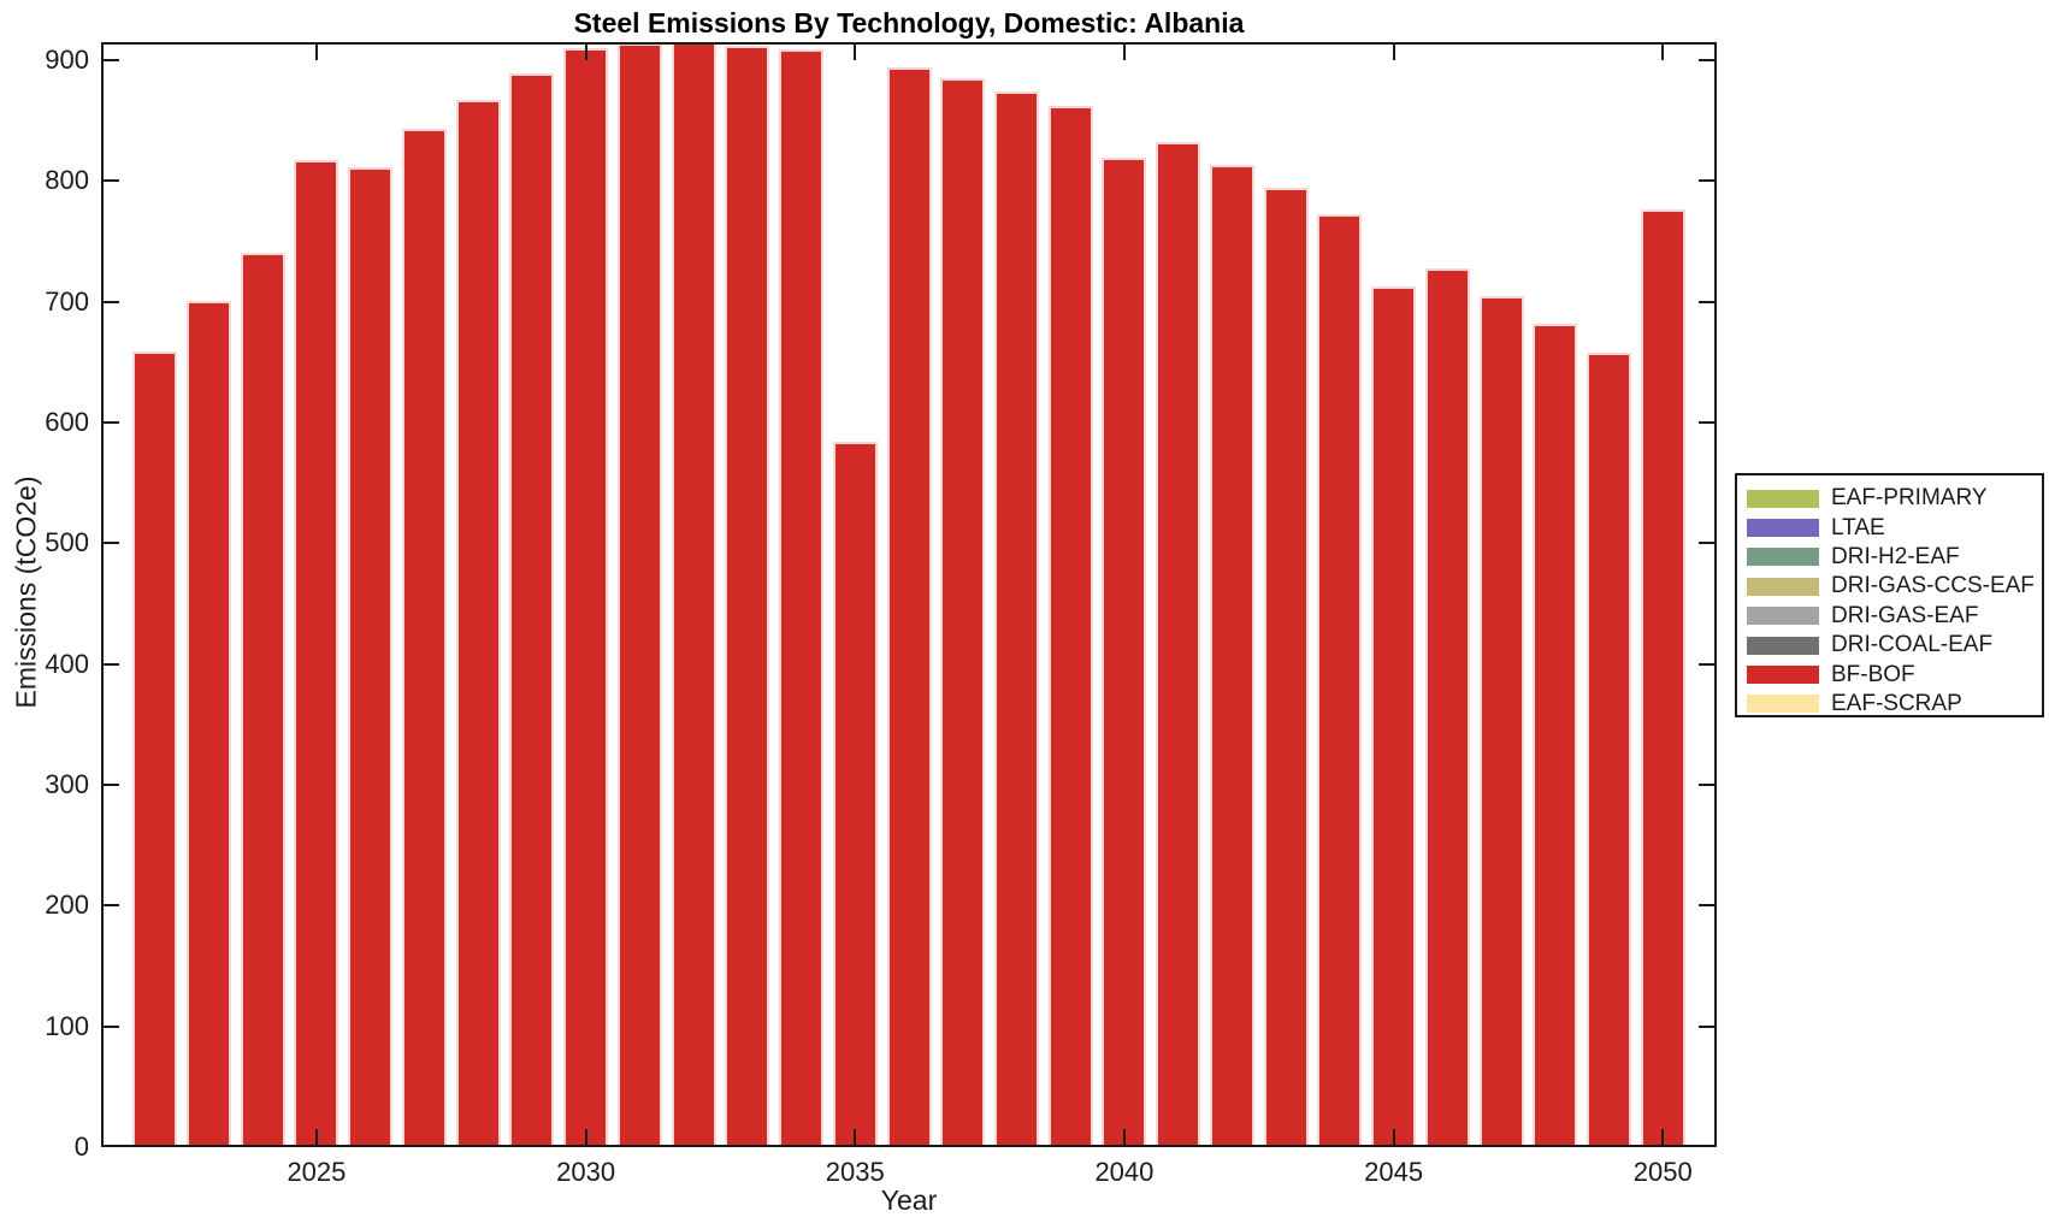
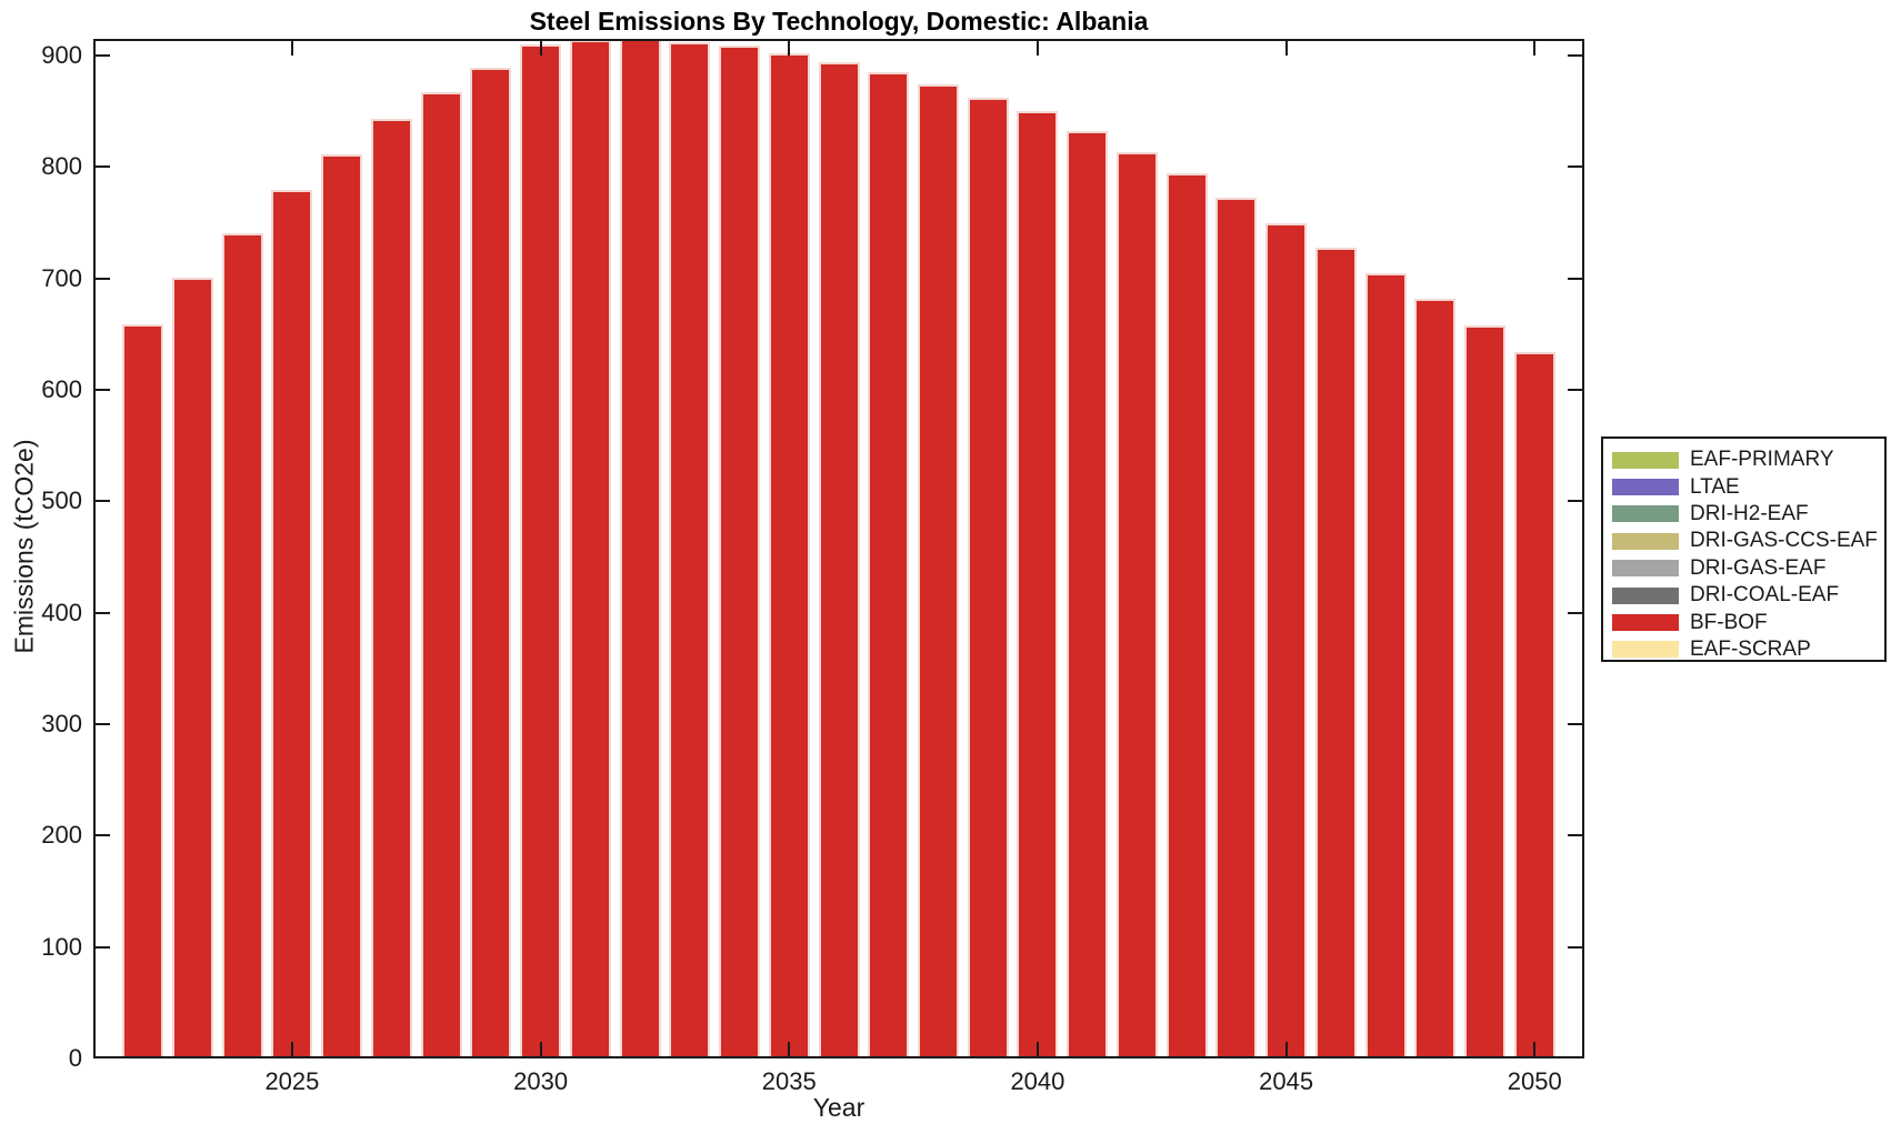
2025: 817 -> 779
2035: 584 -> 902
2040: 819 -> 850
2045: 713 -> 750
2050: 776 -> 634
